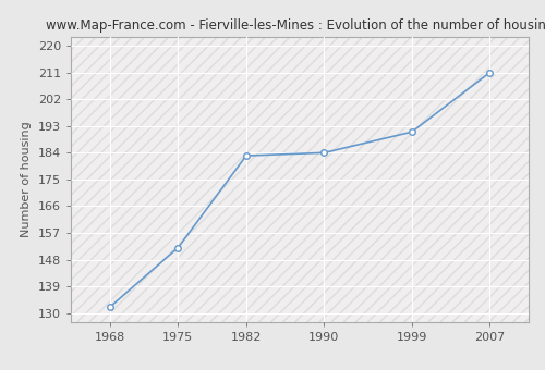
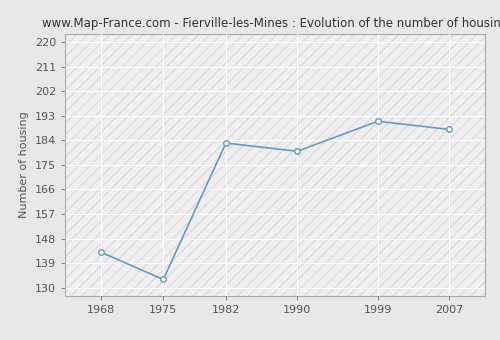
1968: 132 -> 143
1975: 152 -> 133
1990: 184 -> 180
2007: 211 -> 188
